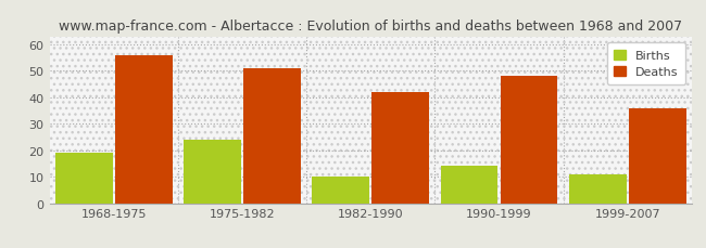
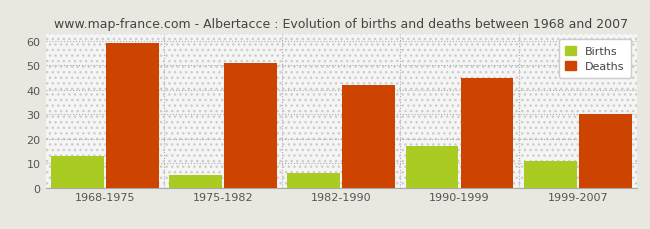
Births/1968-1975: 19 -> 13
Deaths/1968-1975: 56 -> 59
Births/1975-1982: 24 -> 5
Births/1982-1990: 10 -> 6
Births/1990-1999: 14 -> 17
Deaths/1990-1999: 48 -> 45
Deaths/1999-2007: 36 -> 30
